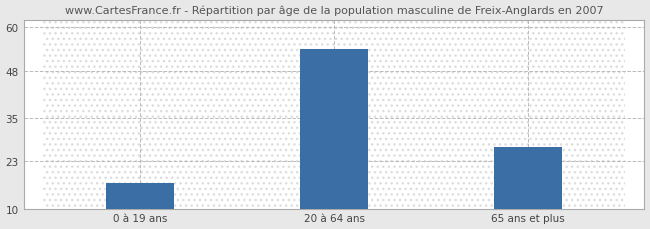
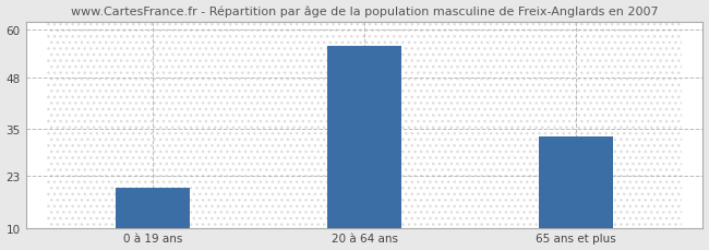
0 à 19 ans: 17 -> 20
20 à 64 ans: 54 -> 56
65 ans et plus: 27 -> 33
